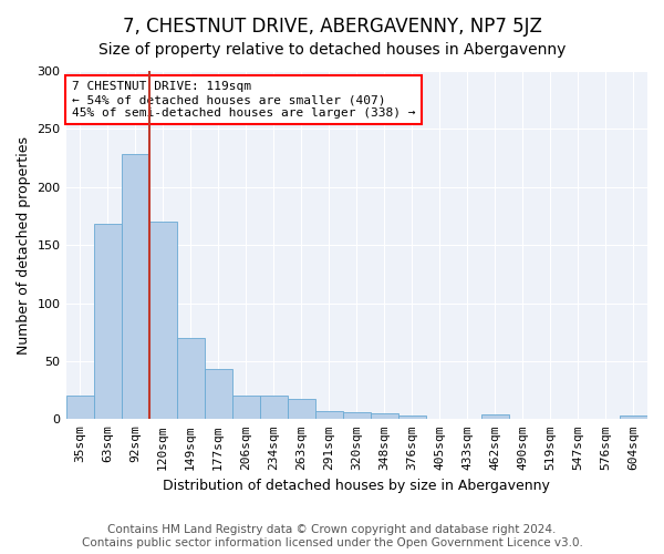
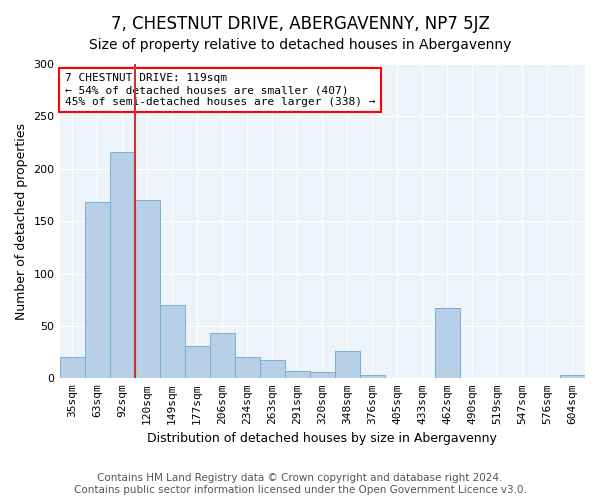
92sqm: 228 -> 216
177sqm: 43 -> 31
206sqm: 20 -> 43
348sqm: 5 -> 26
462sqm: 4 -> 67
